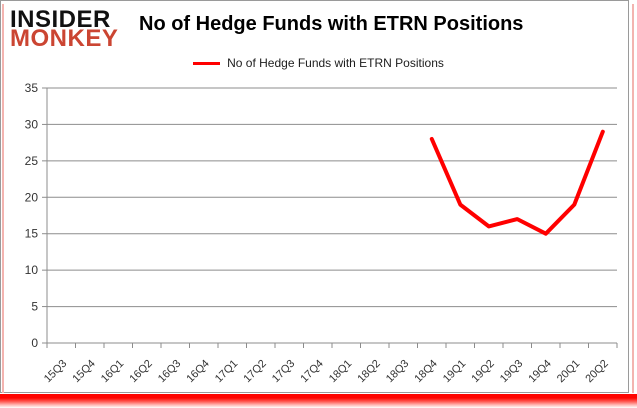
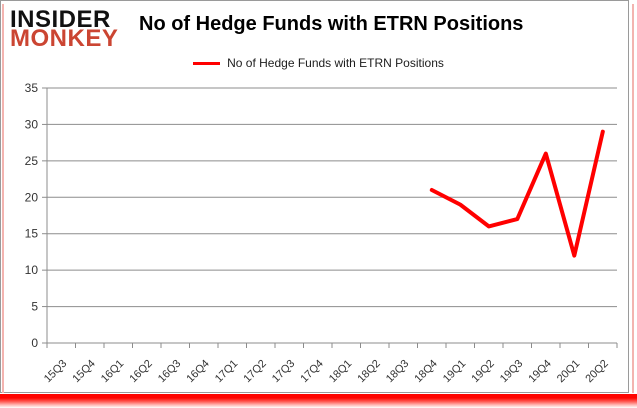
18Q4: 28 -> 21
19Q4: 15 -> 26
20Q1: 19 -> 12
